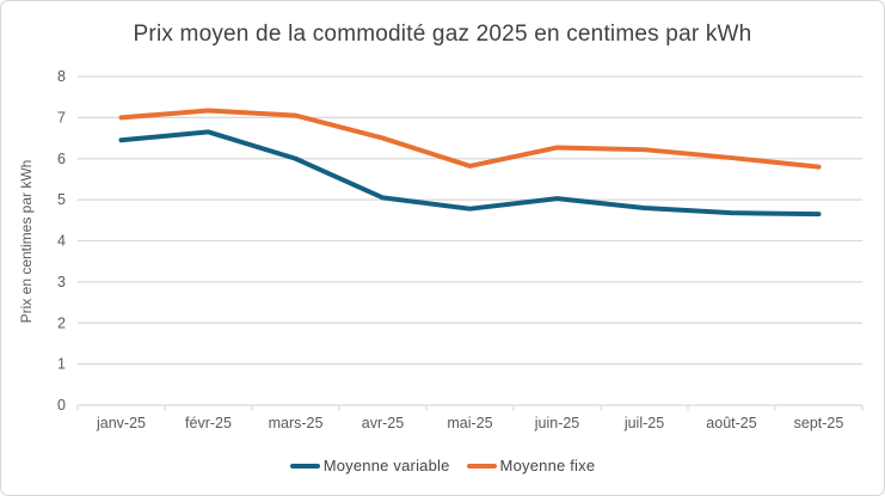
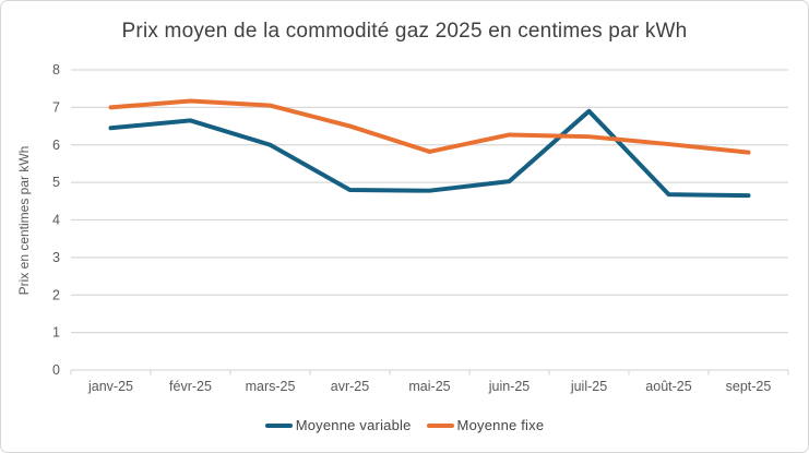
Moyenne variable/avr-25: 5.0 -> 4.8
Moyenne variable/juil-25: 4.8 -> 6.9
